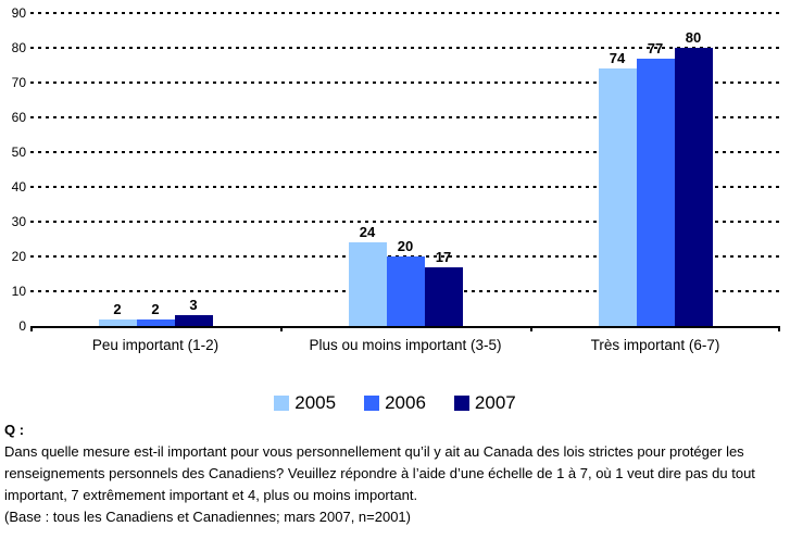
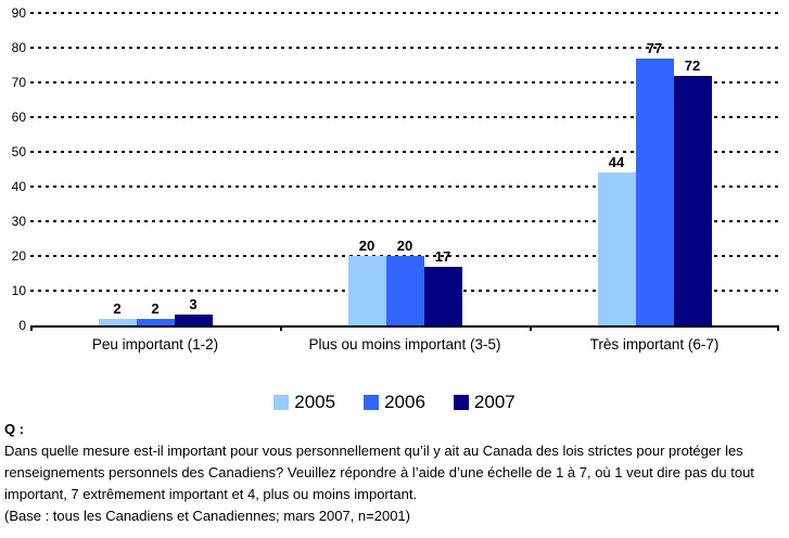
2005/Plus ou moins important (3-5): 24 -> 20
2005/Très important (6-7): 74 -> 44
2007/Très important (6-7): 80 -> 72
